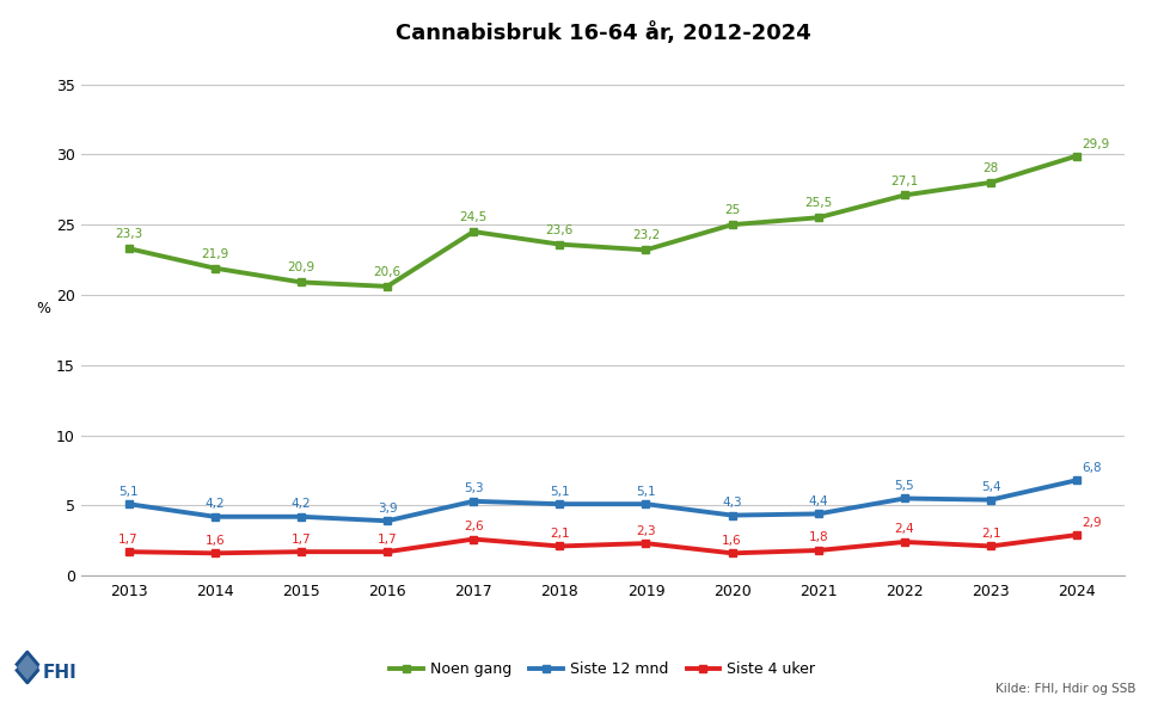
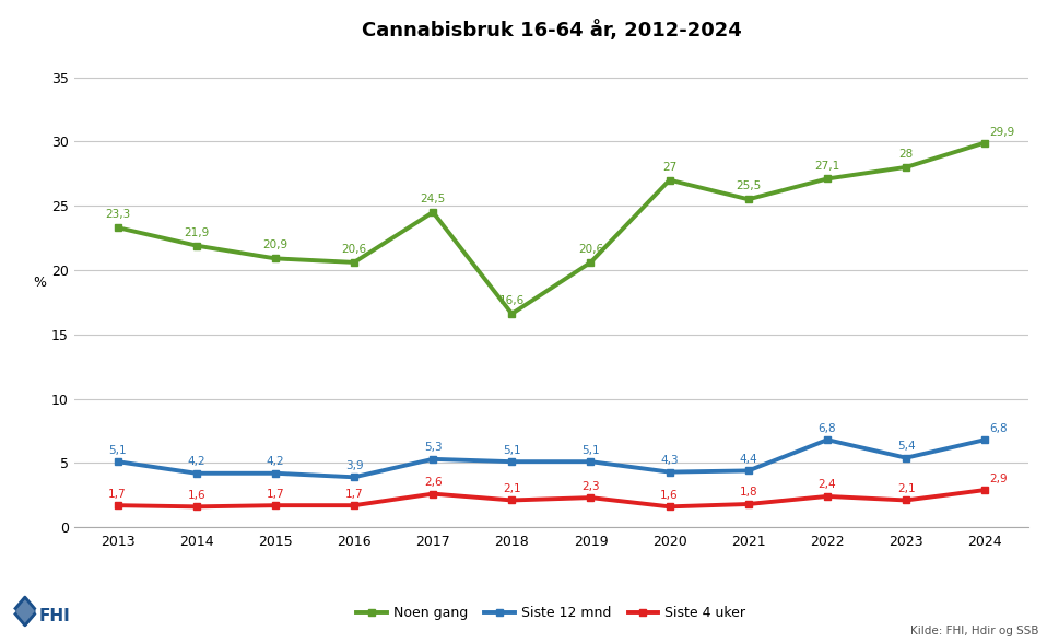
Cannabisbruk 16-64 år, 2012-2024/Noen gang/2018: 23,6 -> 16,6
Cannabisbruk 16-64 år, 2012-2024/Noen gang/2019: 23,2 -> 20,6
Cannabisbruk 16-64 år, 2012-2024/Noen gang/2020: 25 -> 27
Cannabisbruk 16-64 år, 2012-2024/Siste 12 mnd/2022: 5,5 -> 6,8
